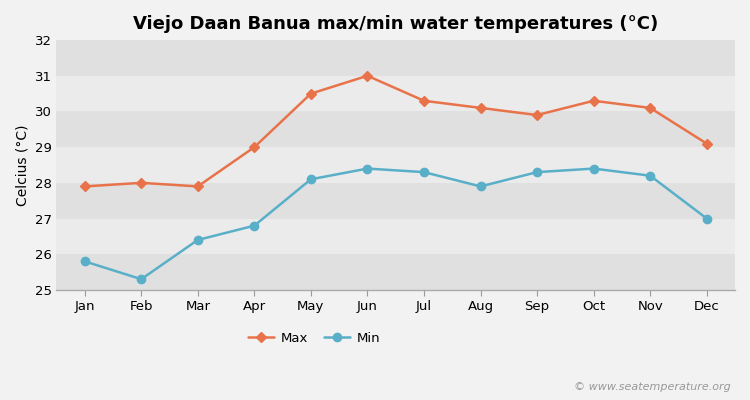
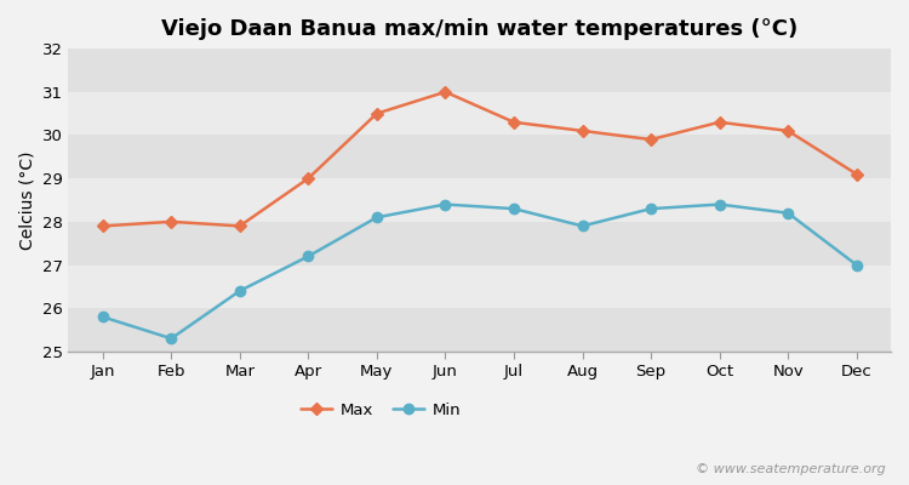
Min/Apr: 26.8 -> 27.2
